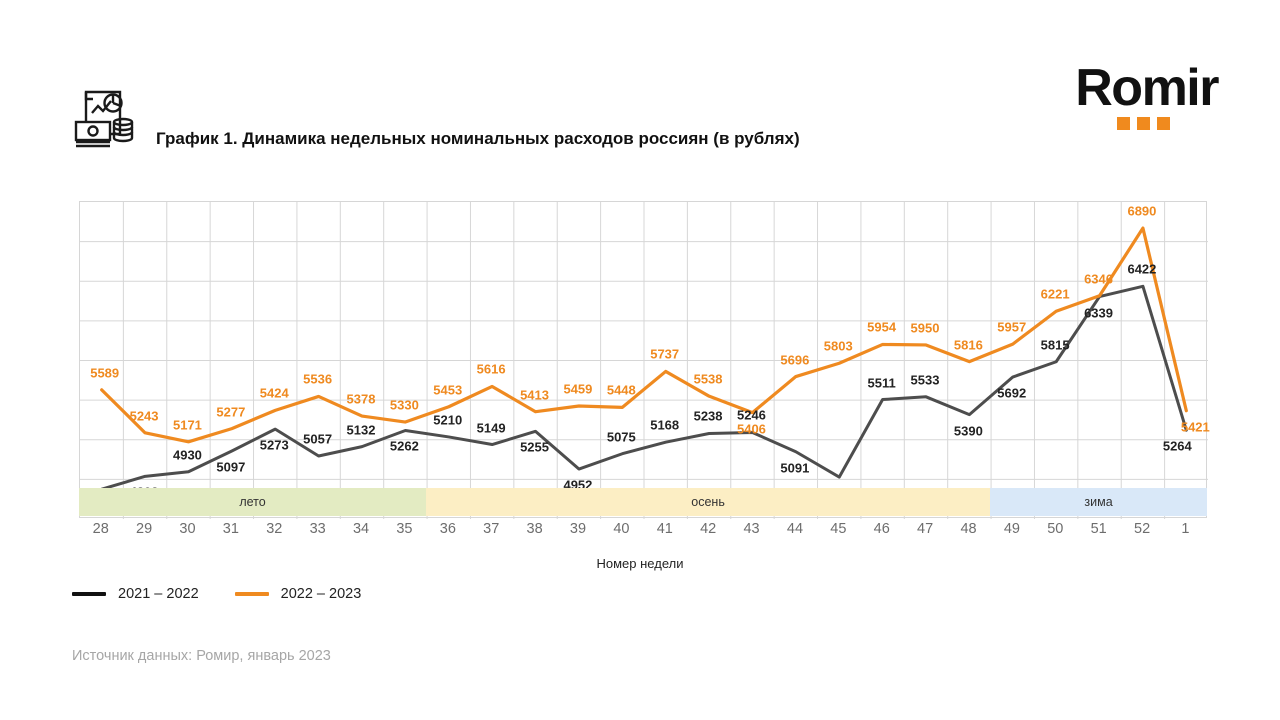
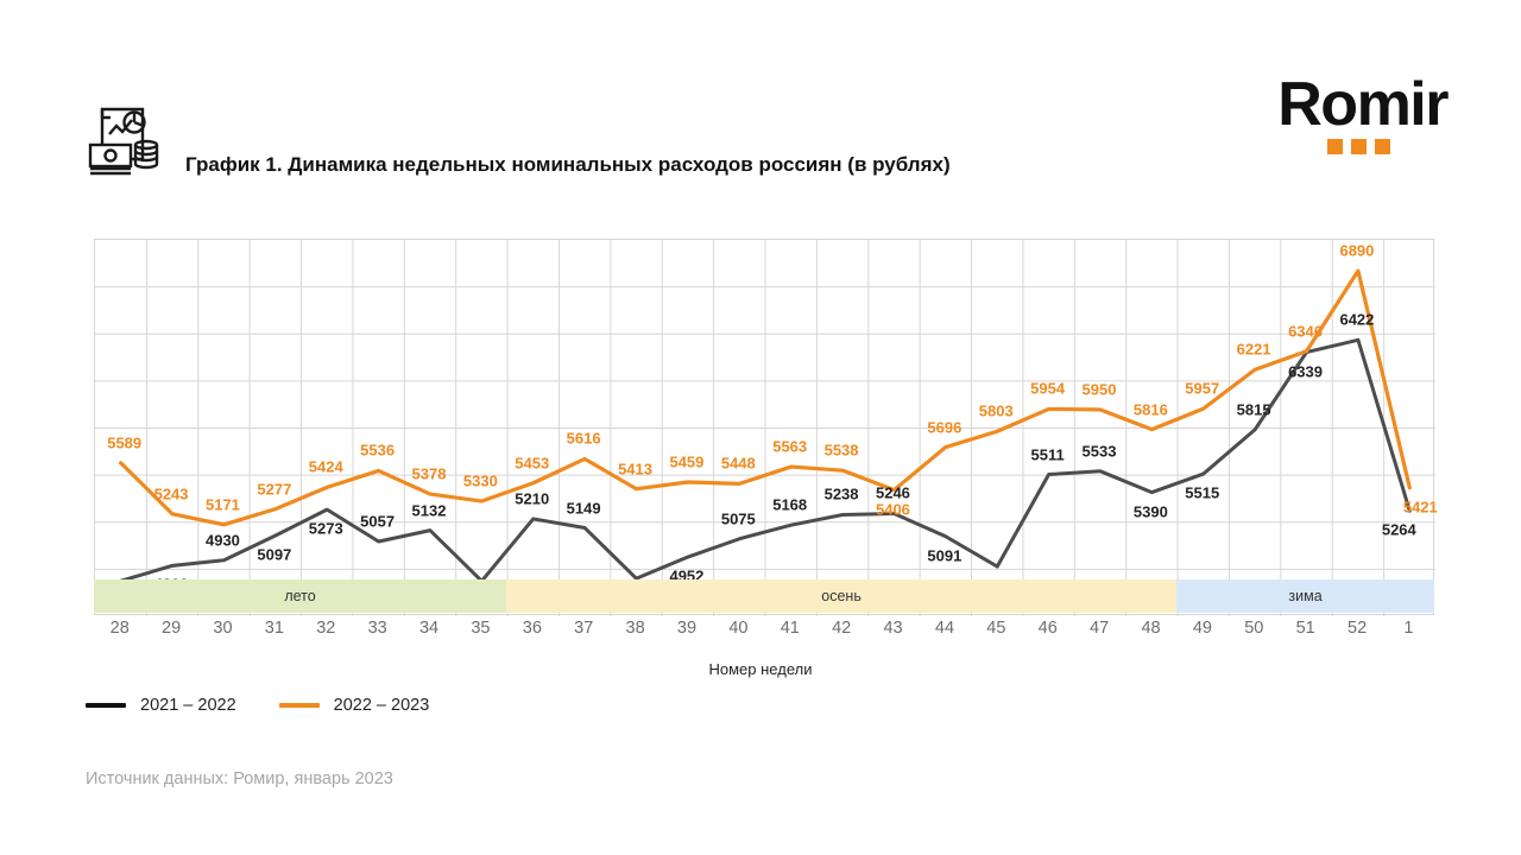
2021 – 2022/35: 5262 -> 4789
2021 – 2022/38: 5255 -> 4806
2022 – 2023/41: 5737 -> 5563
2021 – 2022/49: 5692 -> 5515
